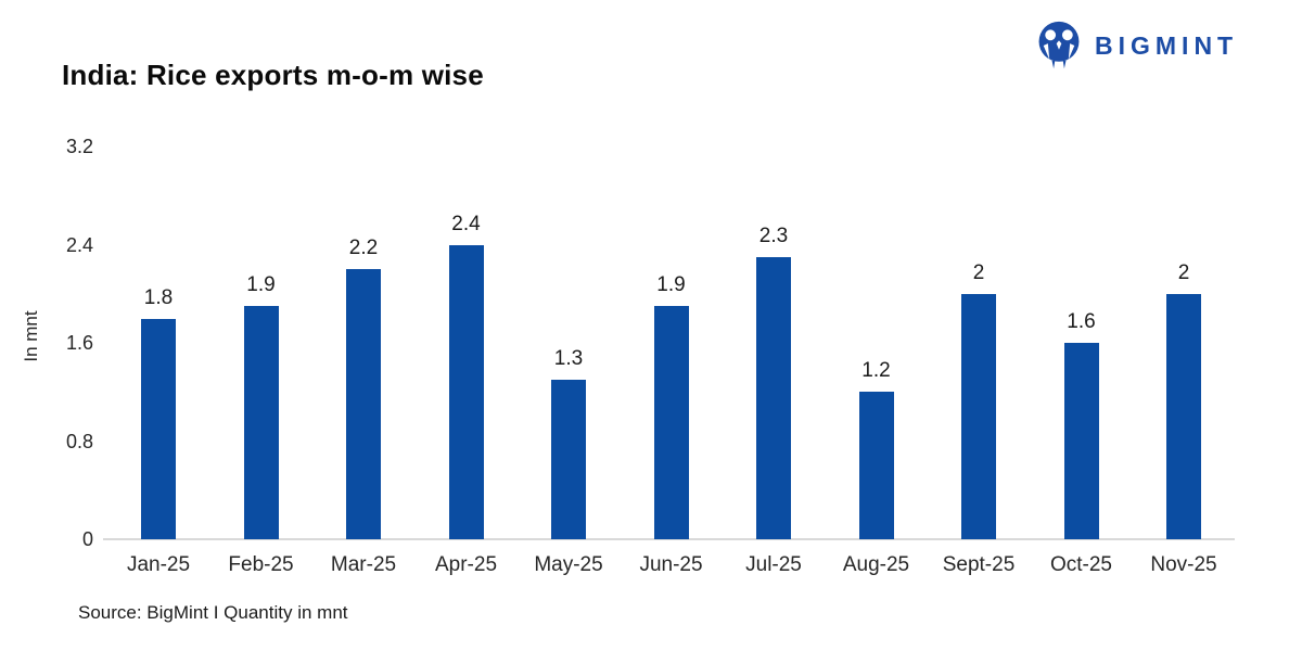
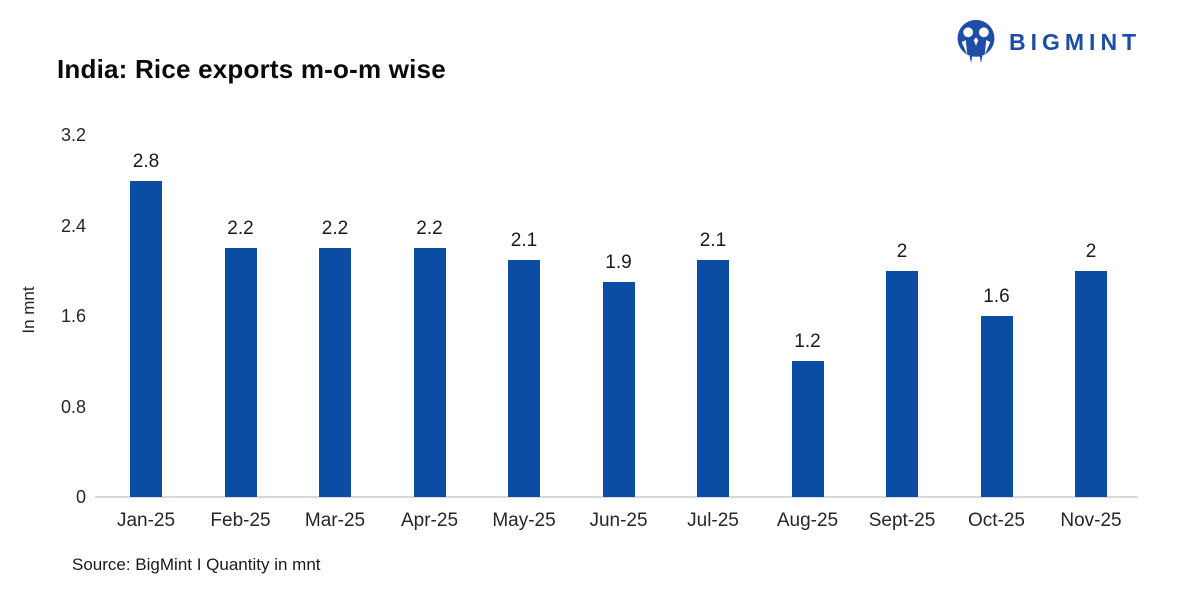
Jan-25: 1.8 -> 2.8
Feb-25: 1.9 -> 2.2
Apr-25: 2.4 -> 2.2
May-25: 1.3 -> 2.1
Jul-25: 2.3 -> 2.1
